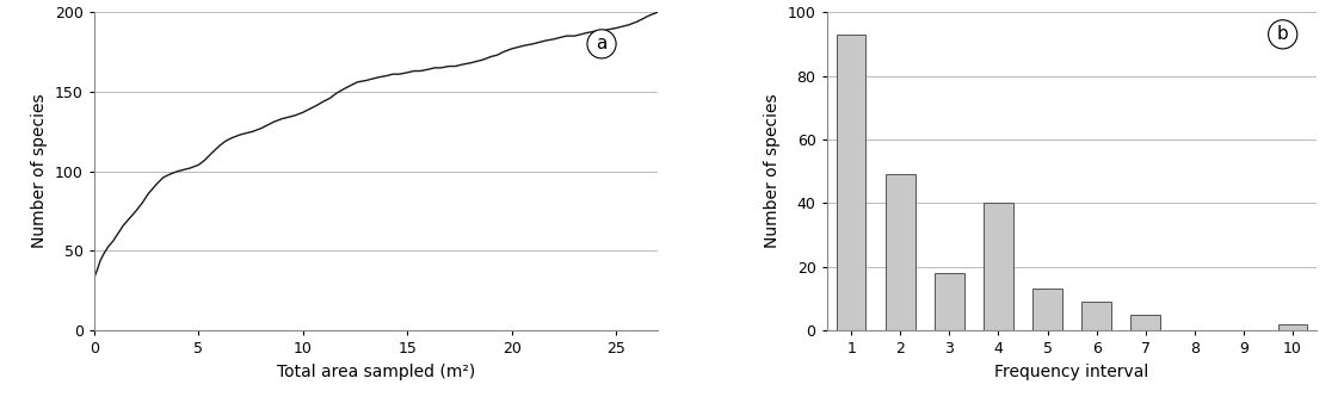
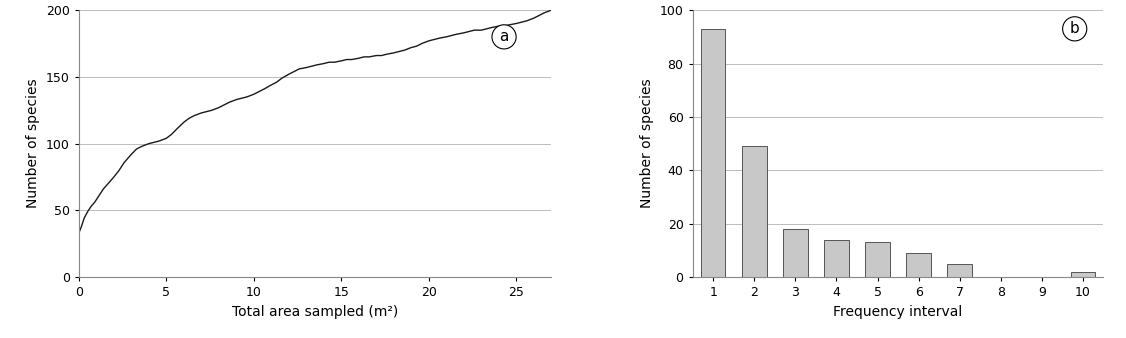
4: 40 -> 14
